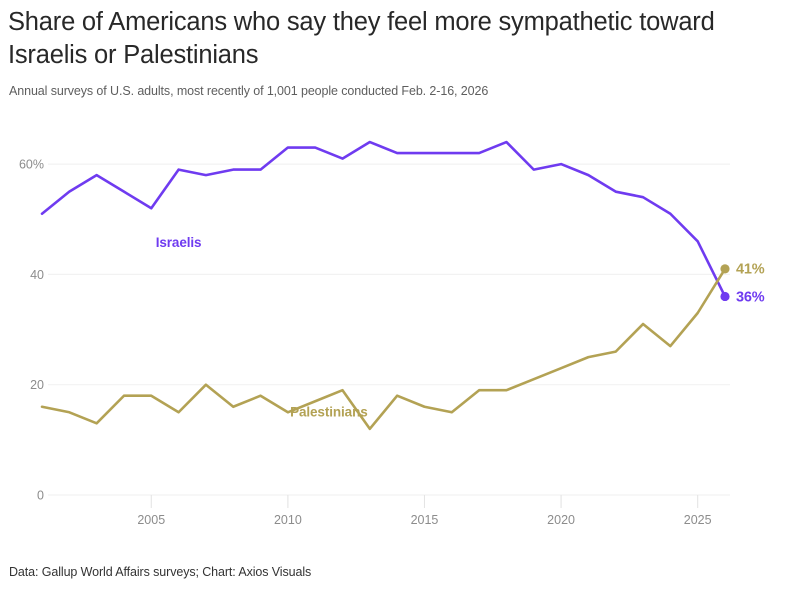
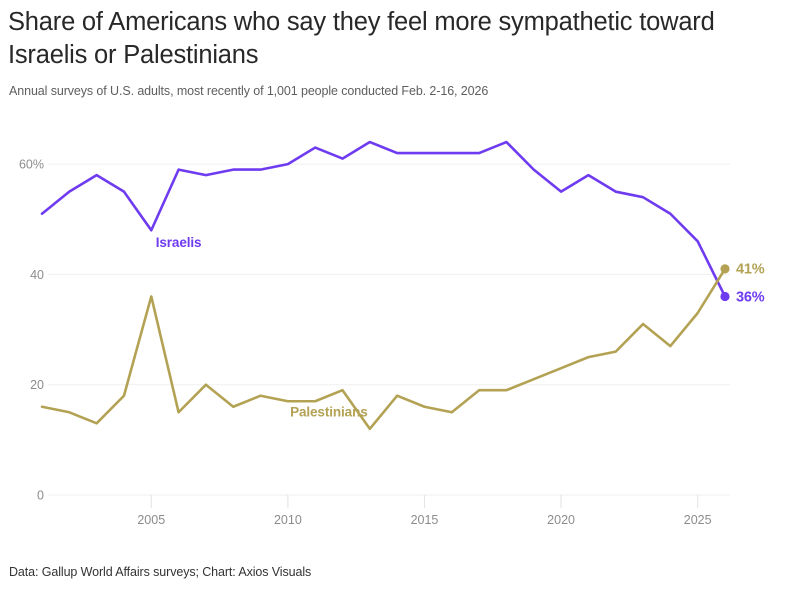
Israelis/2005: 52% -> 48%
Palestinians/2005: 18% -> 36%
Israelis/2010: 63% -> 60%
Palestinians/2010: 15% -> 17%
Israelis/2020: 60% -> 55%
